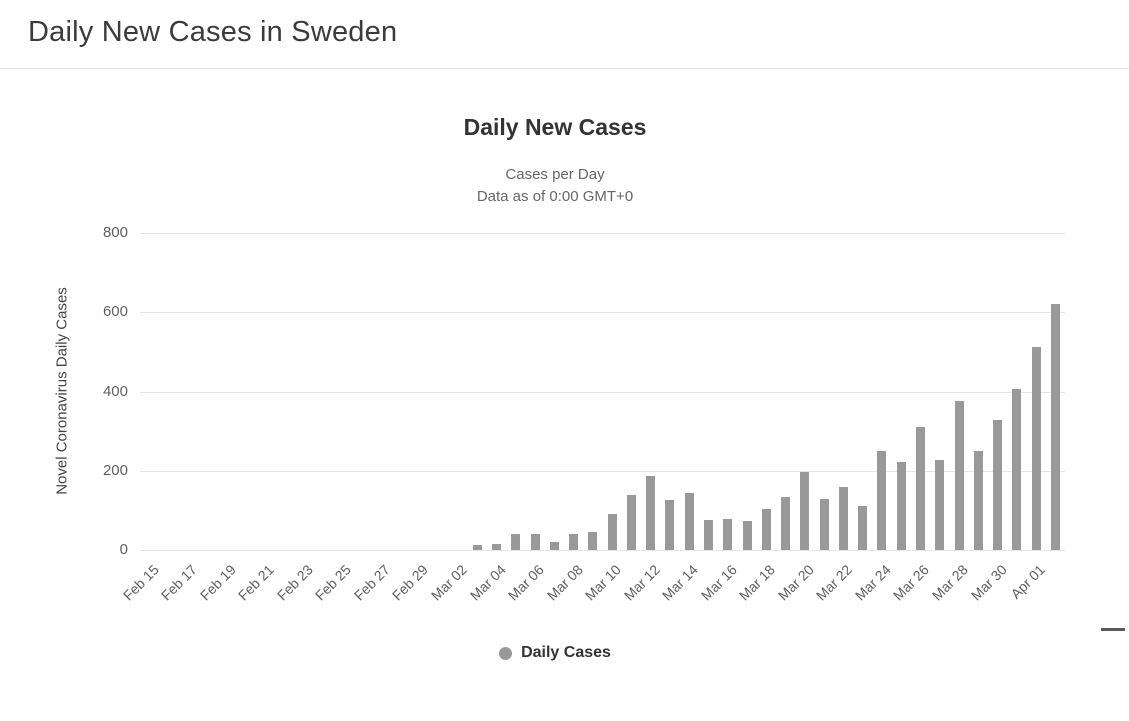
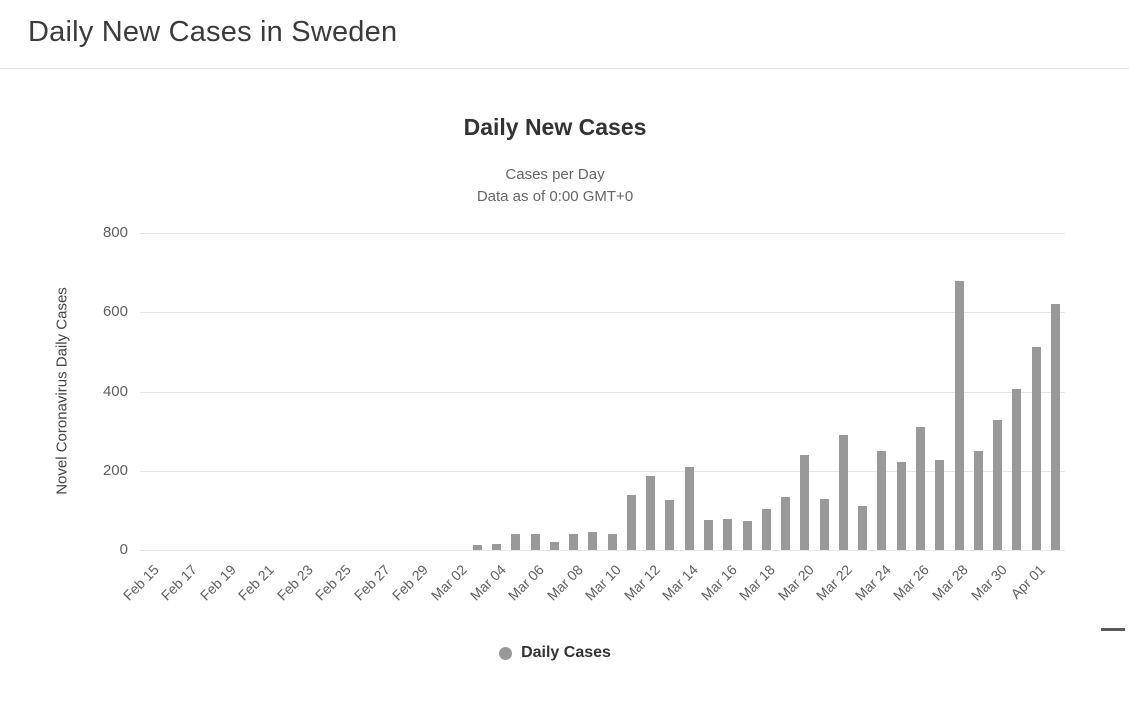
Mar 10: 90 -> 40
Mar 14: 140 -> 210
Mar 20: 200 -> 240
Mar 22: 160 -> 290
Mar 28: 380 -> 680
